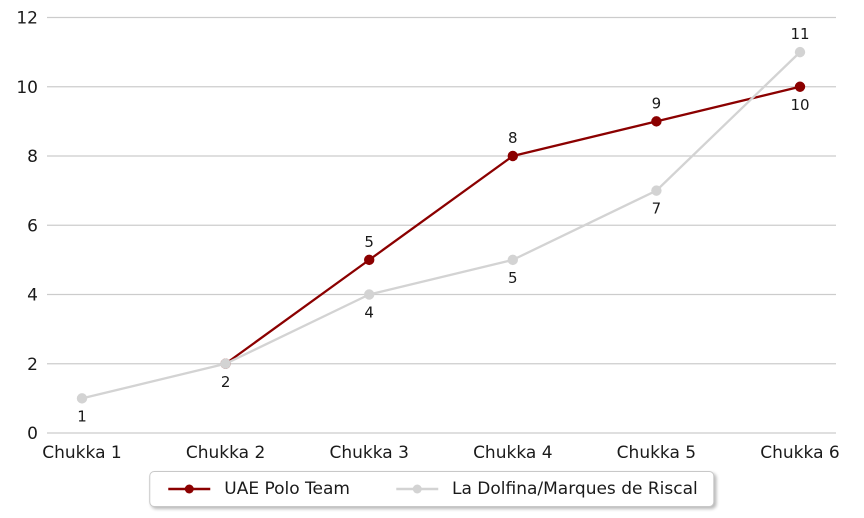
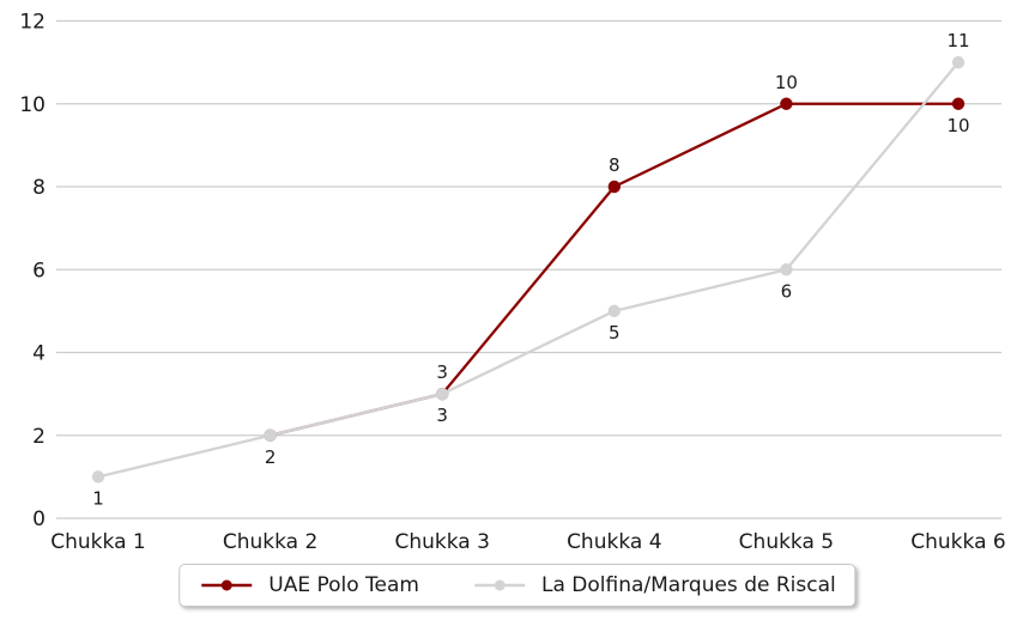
UAE Polo Team/Chukka 3: 5 -> 3
La Dolfina/Marques de Riscal/Chukka 3: 4 -> 3
UAE Polo Team/Chukka 5: 9 -> 10
La Dolfina/Marques de Riscal/Chukka 5: 7 -> 6
